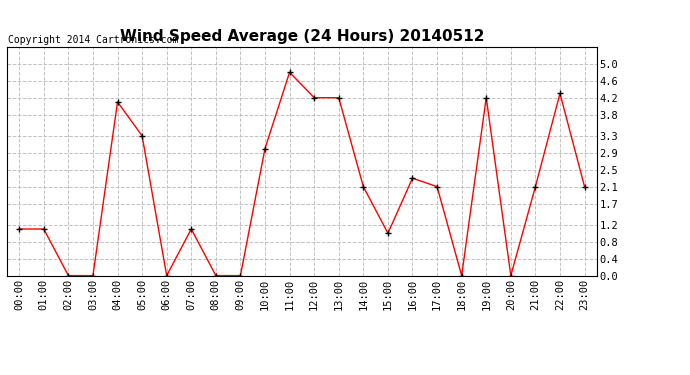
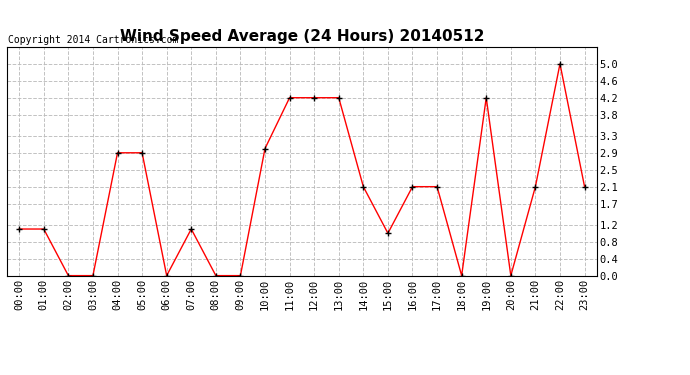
04:00: 4.1 -> 2.9
05:00: 3.3 -> 2.9
11:00: 4.8 -> 4.2
16:00: 2.3 -> 2.1
22:00: 4.3 -> 5.0
